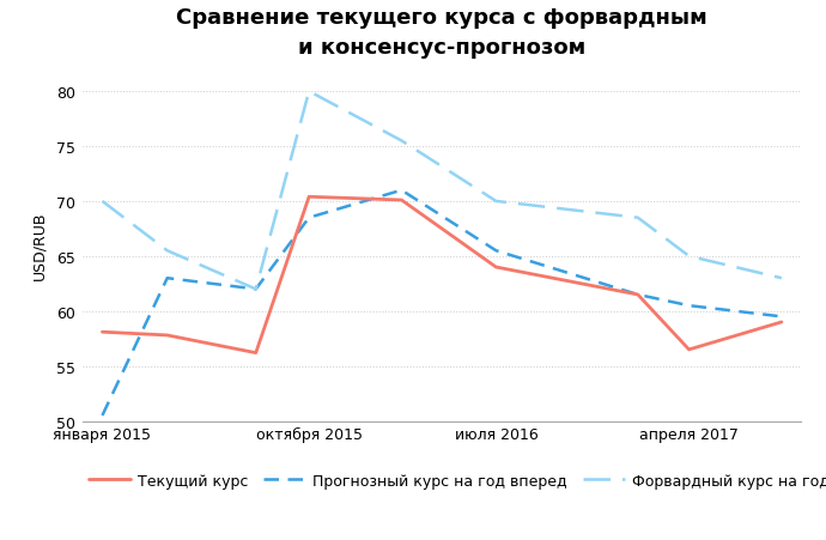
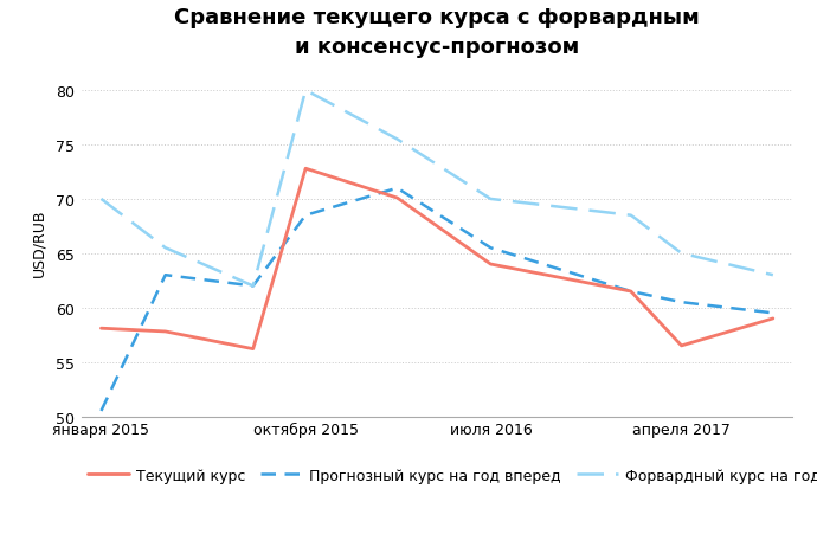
Текущий курс/октября 2015: 70.4 -> 72.8
